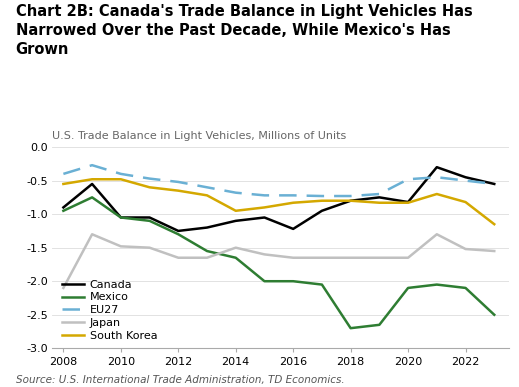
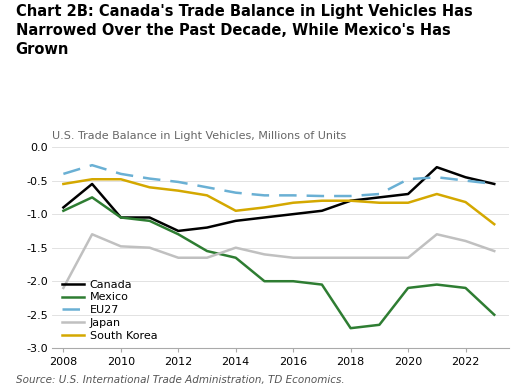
Canada/2016: -1.22 -> -1.00
Canada/2020: -0.82 -> -0.70
Japan/2022: -1.52 -> -1.40
